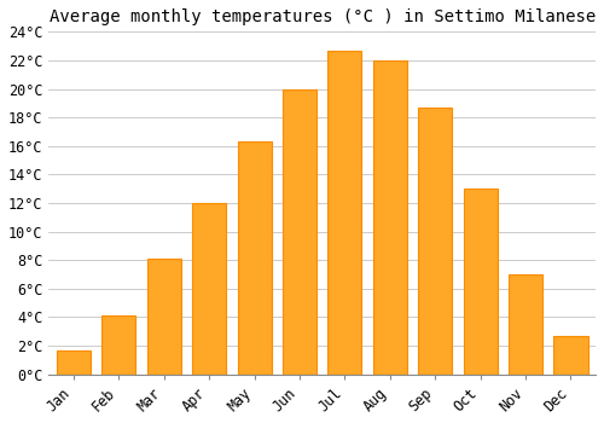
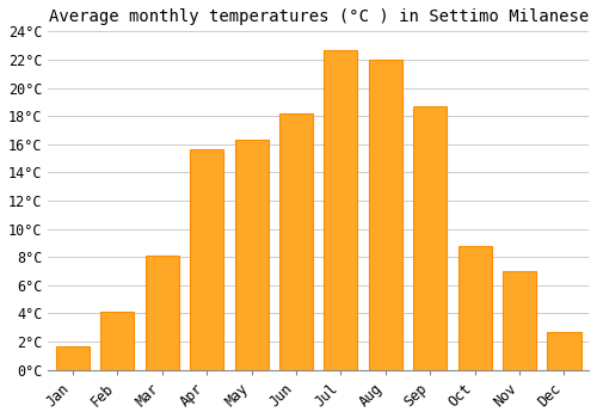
Apr: 12.0°C -> 15.6°C
Jun: 20.0°C -> 18.2°C
Oct: 13.0°C -> 8.8°C
